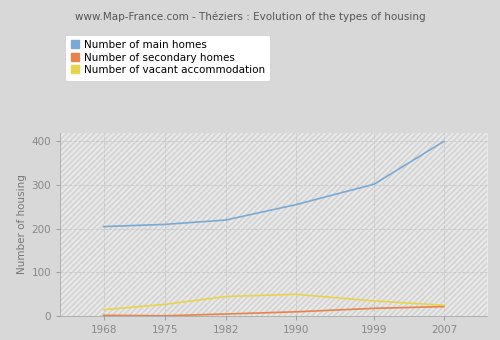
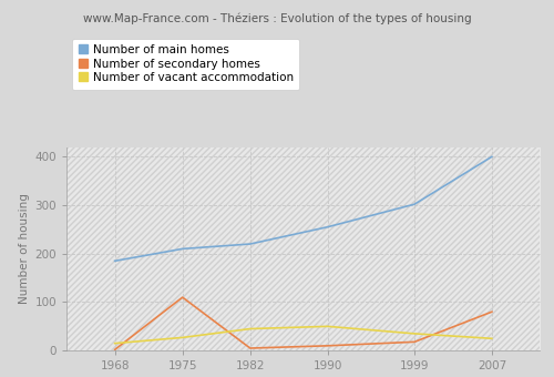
Number of main homes/1968: 205 -> 185
Number of secondary homes/1975: 1 -> 110
Number of secondary homes/2007: 22 -> 80
